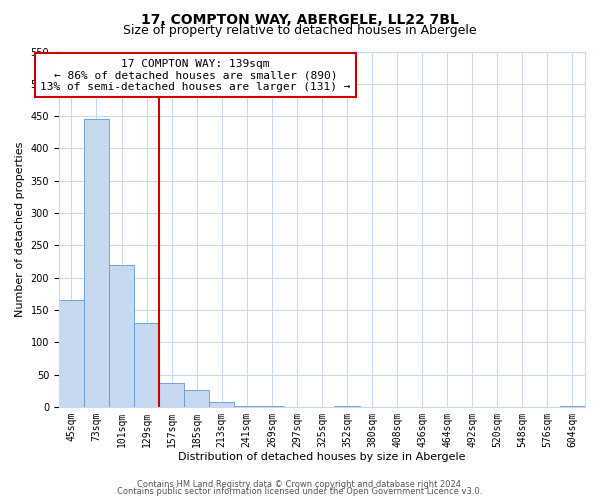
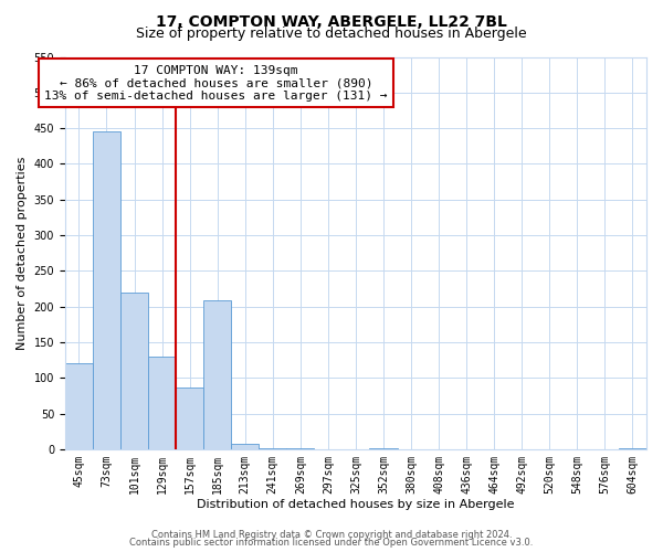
45sqm: 165 -> 120
157sqm: 37 -> 86
185sqm: 26 -> 208
